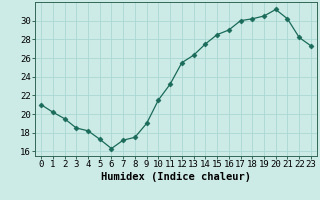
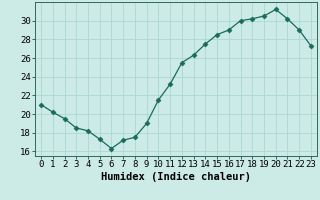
22: 28.2 -> 29.0
